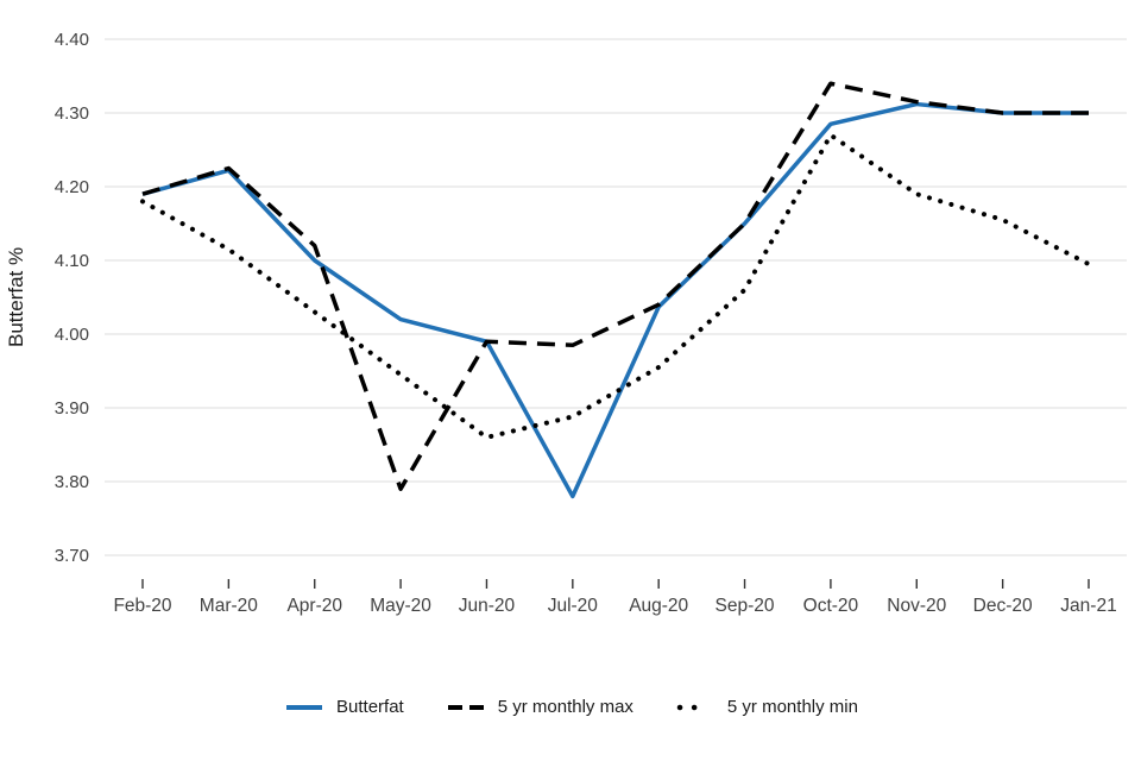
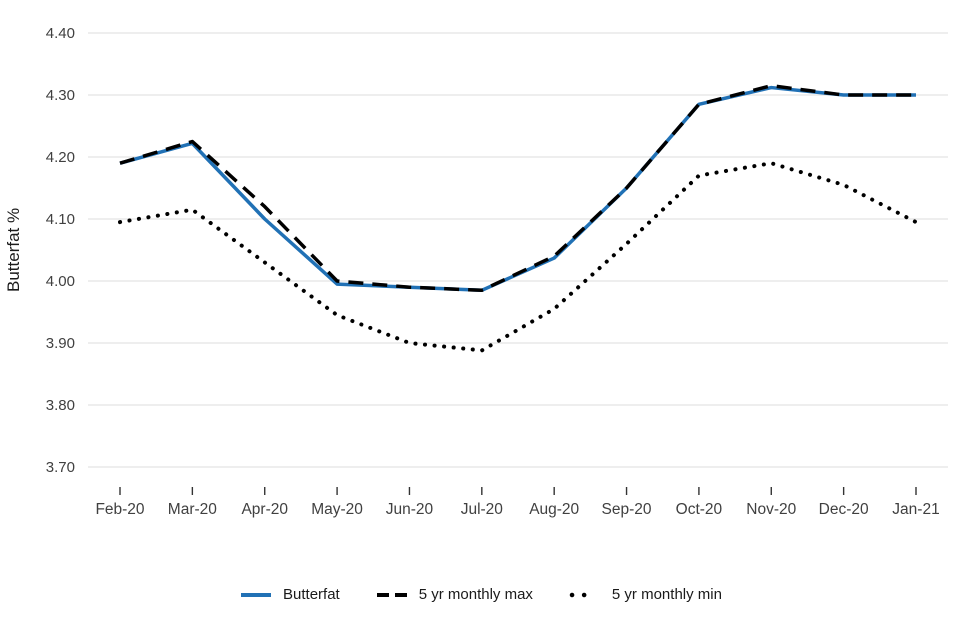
5 yr monthly min/Feb-20: 4.18 -> 4.09
Butterfat/May-20: 4.02 -> 4.00
5 yr monthly max/May-20: 3.79 -> 4.00
5 yr monthly min/Jun-20: 3.86 -> 3.90
Butterfat/Jul-20: 3.78 -> 3.98
5 yr monthly max/Oct-20: 4.34 -> 4.29
5 yr monthly min/Oct-20: 4.27 -> 4.17
